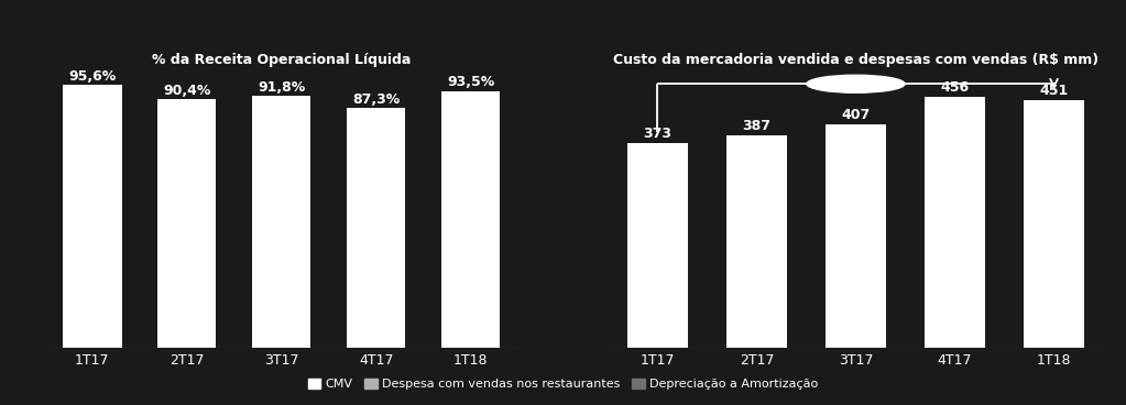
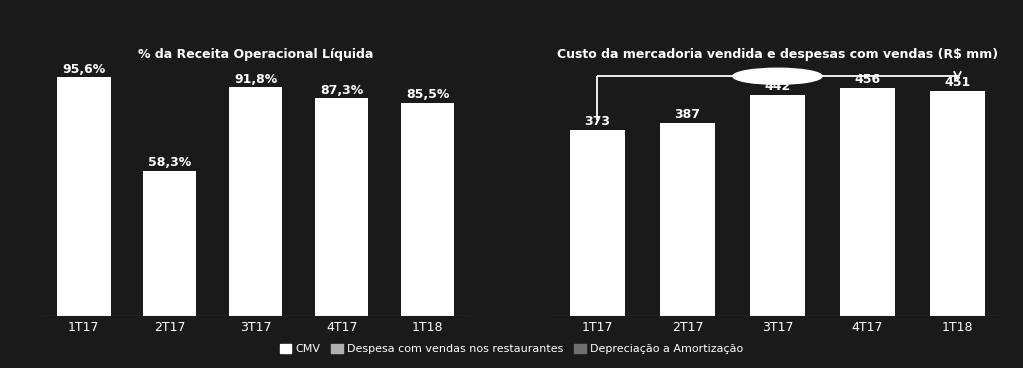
% da Receita Operacional Líquida/2T17: 90,4% -> 58,3%
% da Receita Operacional Líquida/1T18: 93,5% -> 85,5%
Custo da mercadoria vendida e despesas com vendas (R$ mm)/3T17: 407 -> 442
